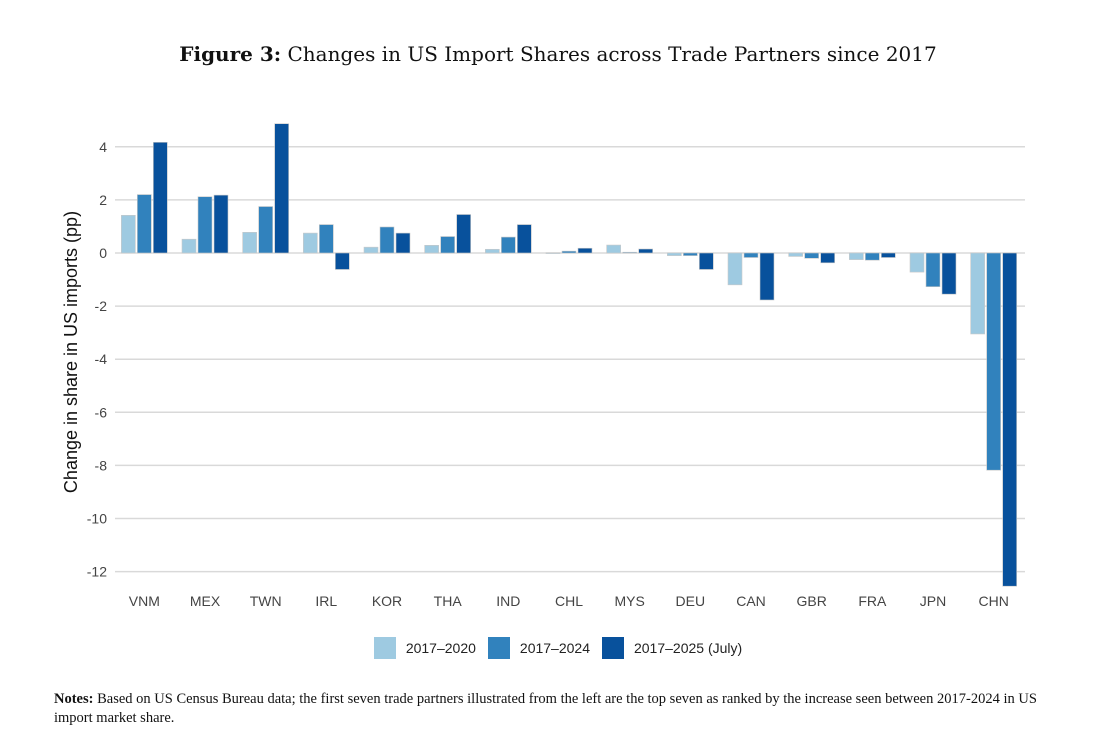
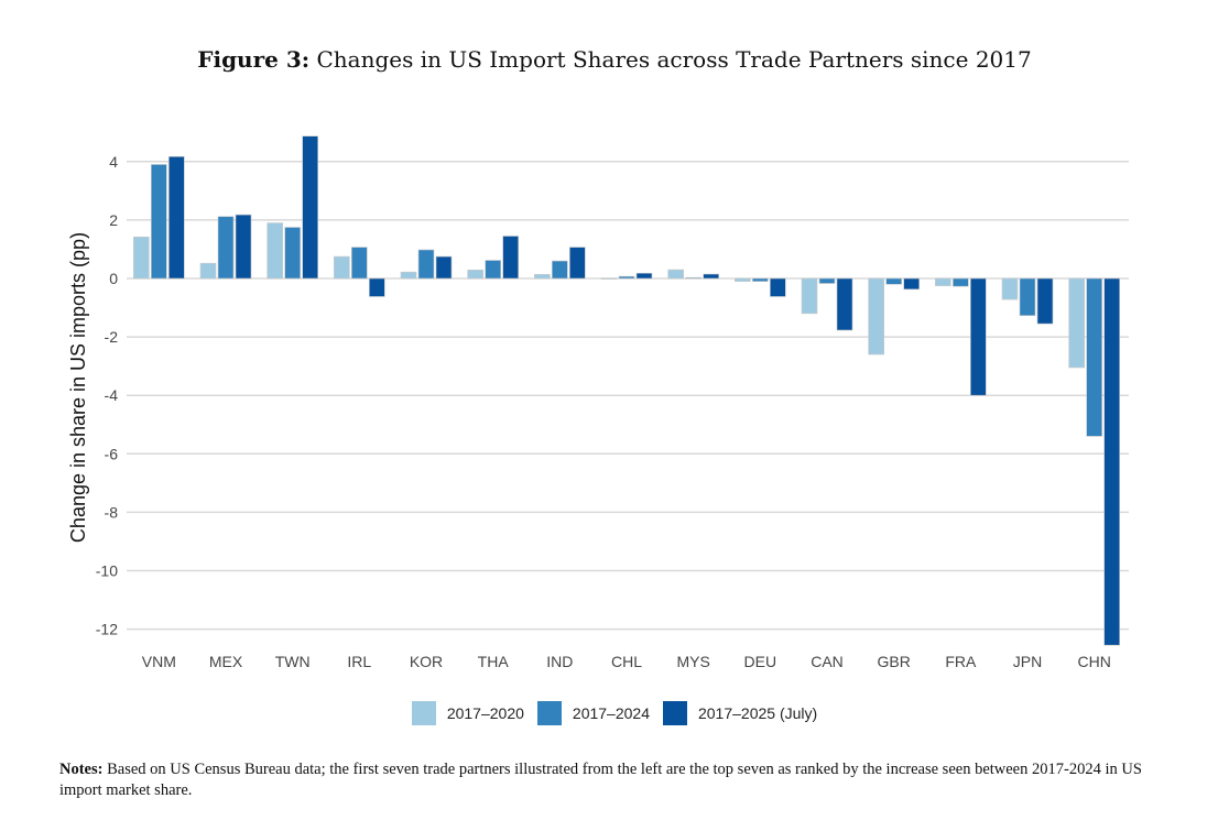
2017–2024/VNM: 2.2 -> 3.9
2017–2020/TWN: 0.8 -> 1.9
2017–2020/GBR: -0.1 -> -2.6
2017–2025 (July)/FRA: -0.2 -> -4.0
2017–2024/CHN: -8.2 -> -5.4
